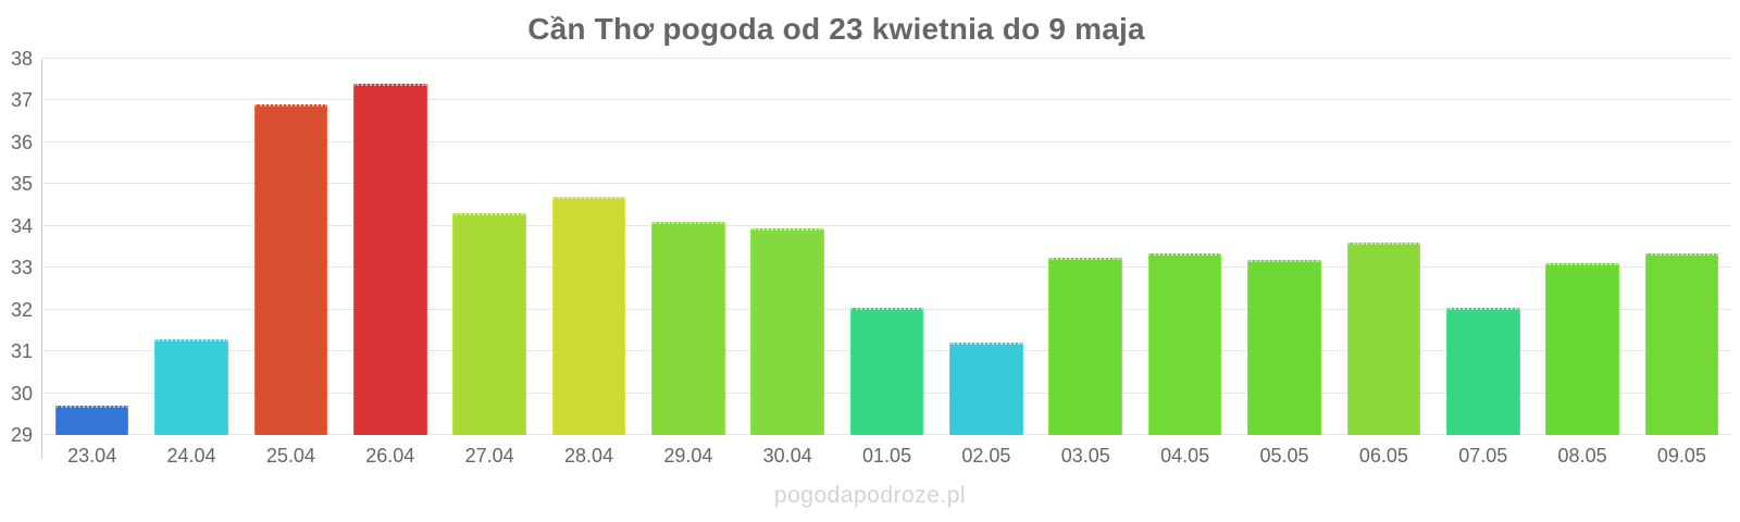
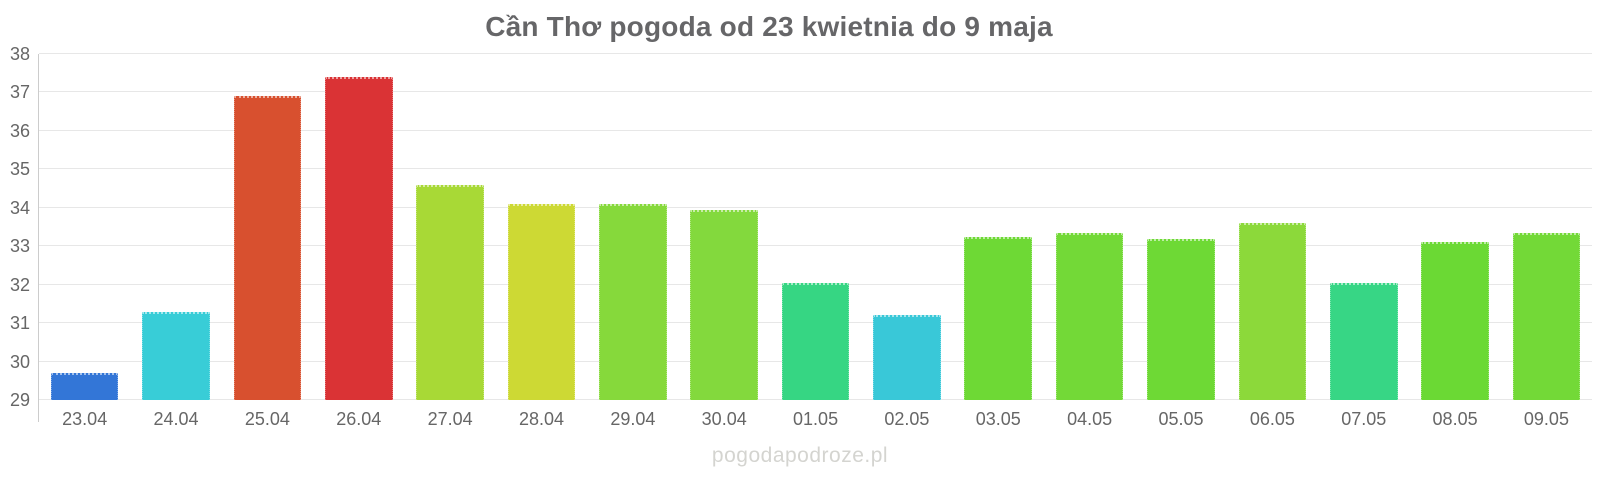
27.04: 34.3 -> 34.6
28.04: 34.7 -> 34.1
